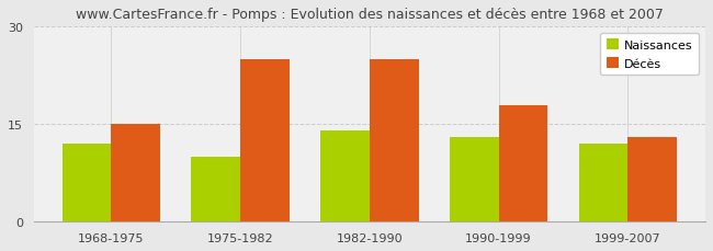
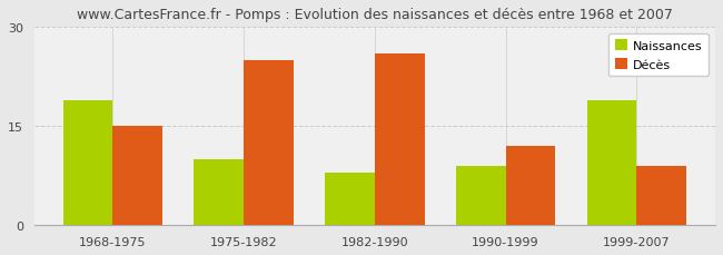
Naissances/1968-1975: 12 -> 19
Naissances/1982-1990: 14 -> 8
Décès/1982-1990: 25 -> 26
Naissances/1990-1999: 13 -> 9
Décès/1990-1999: 18 -> 12
Naissances/1999-2007: 12 -> 19
Décès/1999-2007: 13 -> 9
